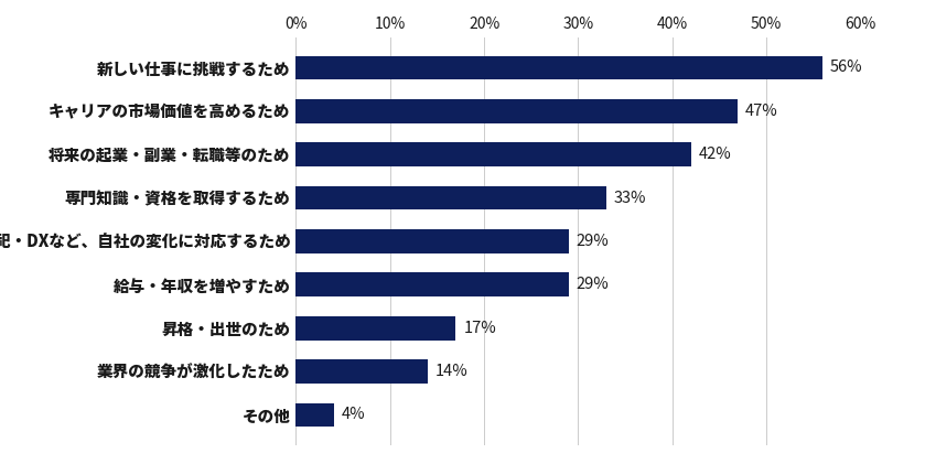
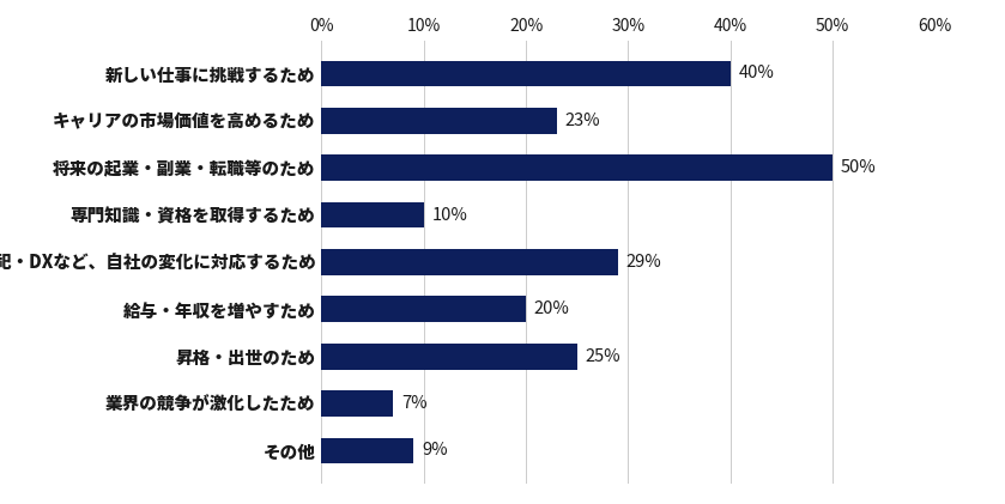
新しい仕事に挑戦するため: 56% -> 40%
キャリアの市場価値を高めるため: 47% -> 23%
将来の起業・副業・転職等のため: 42% -> 50%
専門知識・資格を取得するため: 33% -> 10%
給与・年収を増やすため: 29% -> 20%
昇格・出世のため: 17% -> 25%
業界の競争が激化したため: 14% -> 7%
その他: 4% -> 9%
